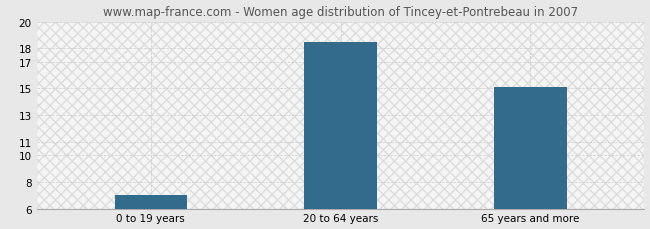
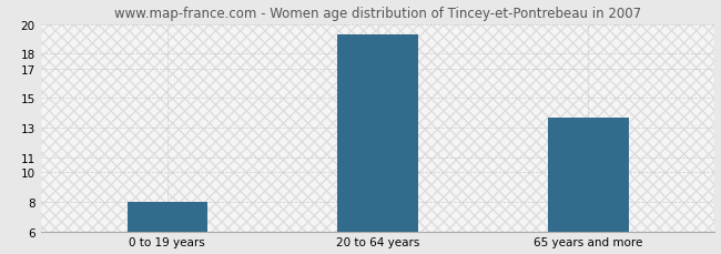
0 to 19 years: 7.0 -> 8.0
20 to 64 years: 18.5 -> 19.3
65 years and more: 15.1 -> 13.7
